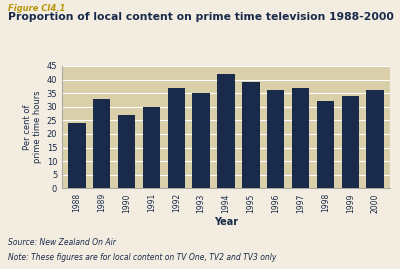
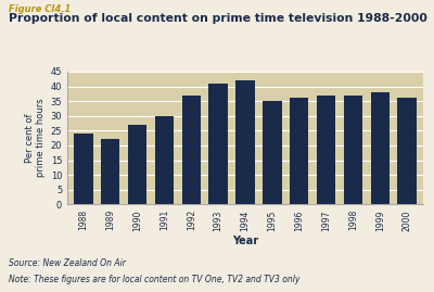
1989: 33 -> 22
1993: 35 -> 41
1995: 39 -> 35
1998: 32 -> 37
1999: 34 -> 38
